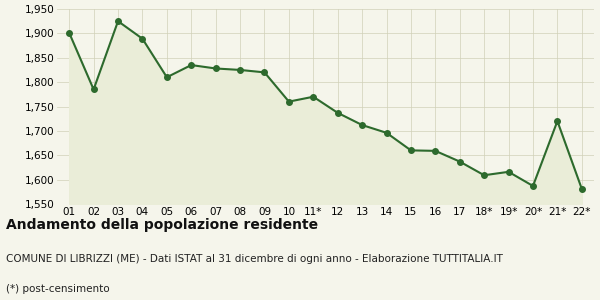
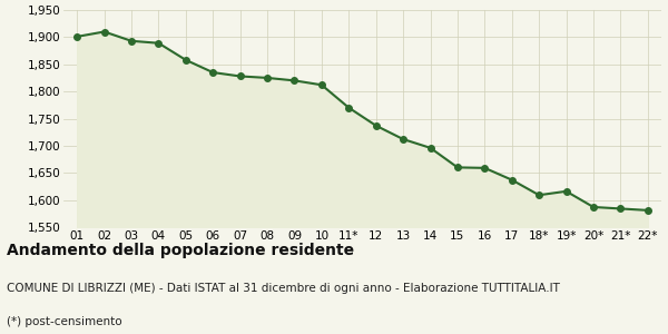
02: 1,785 -> 1,910
03: 1,925 -> 1,893
05: 1,810 -> 1,858
10: 1,760 -> 1,812
21*: 1,720 -> 1,584
